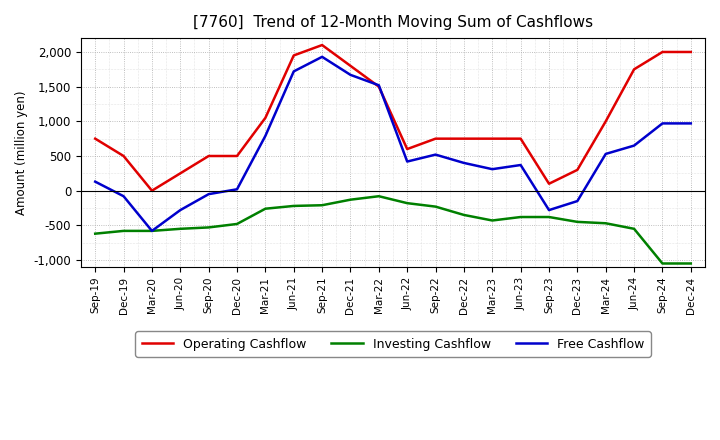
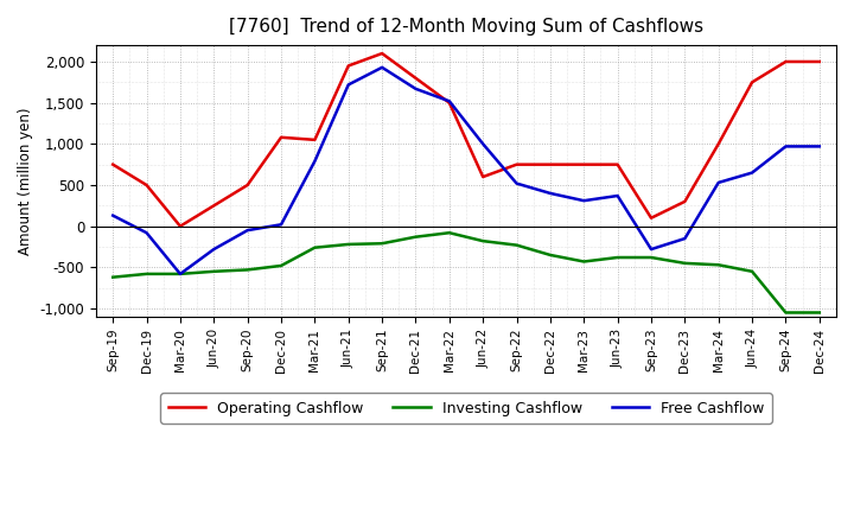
Operating Cashflow/Dec-20: 500 -> 1,080
Free Cashflow/Jun-22: 420 -> 1,000
